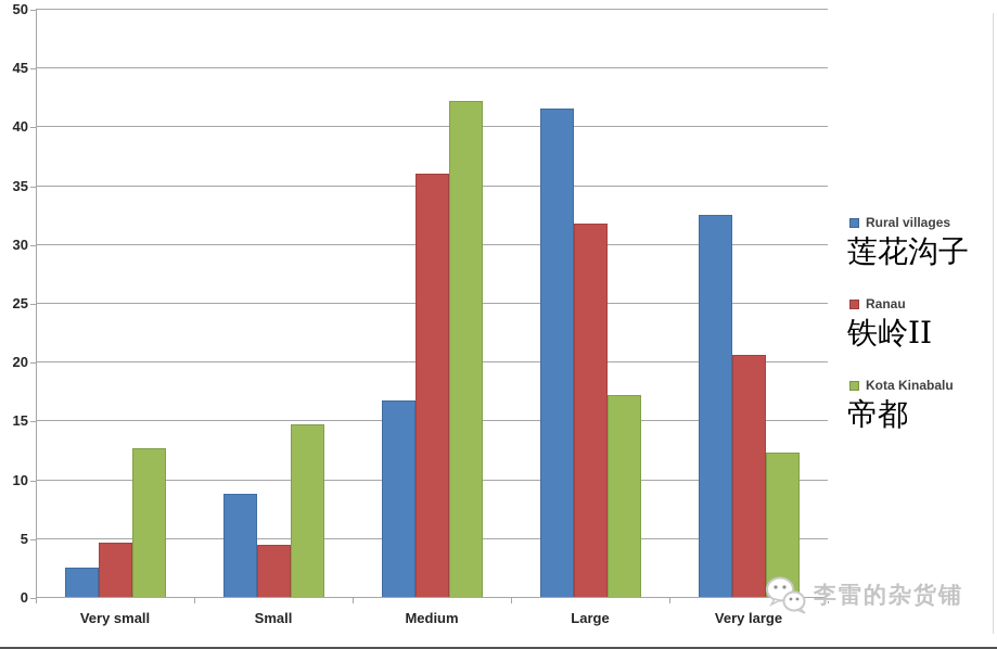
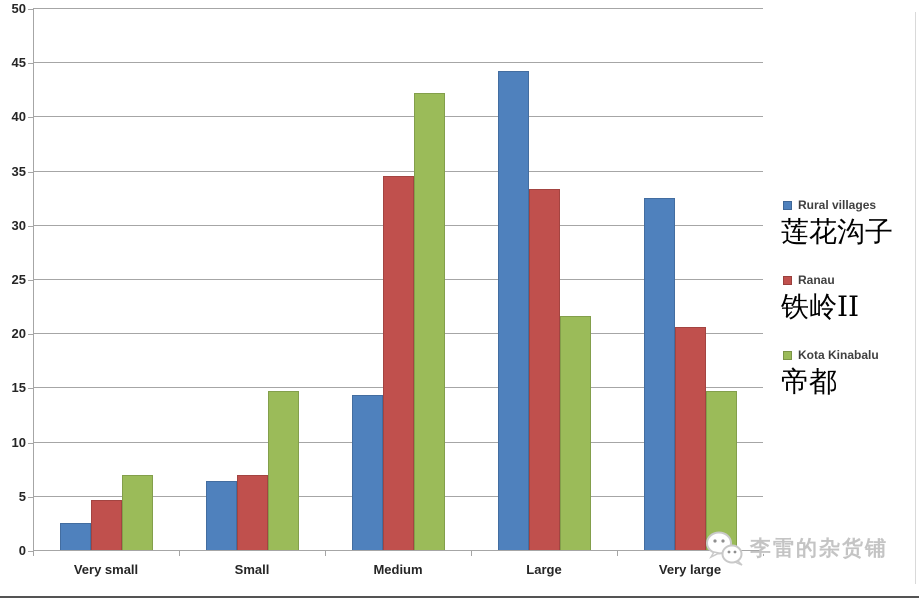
Kota Kinabalu/Very small: 12.6 -> 6.9
Rural villages/Small: 8.8 -> 6.4
Ranau/Small: 4.4 -> 6.9
Rural villages/Medium: 16.7 -> 14.3
Ranau/Medium: 36.0 -> 34.5
Rural villages/Large: 41.5 -> 44.2
Ranau/Large: 31.7 -> 33.3
Kota Kinabalu/Large: 17.2 -> 21.6
Kota Kinabalu/Very large: 12.3 -> 14.7
